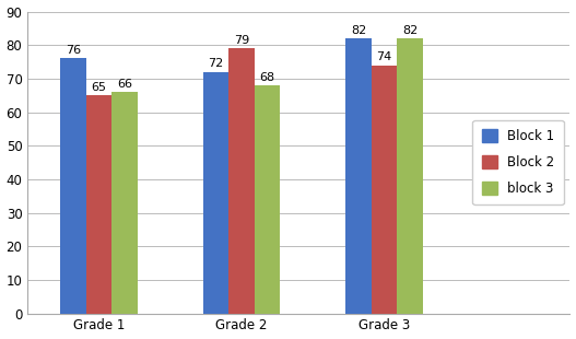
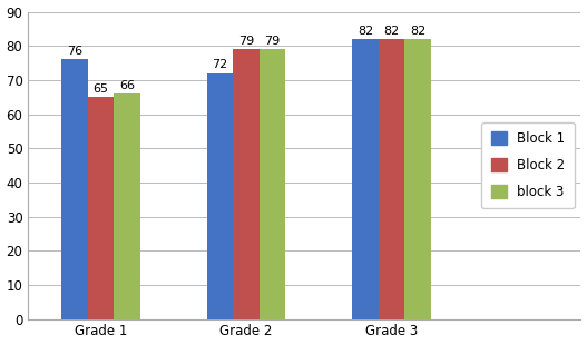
block 3/Grade 2: 68 -> 79
Block 2/Grade 3: 74 -> 82
